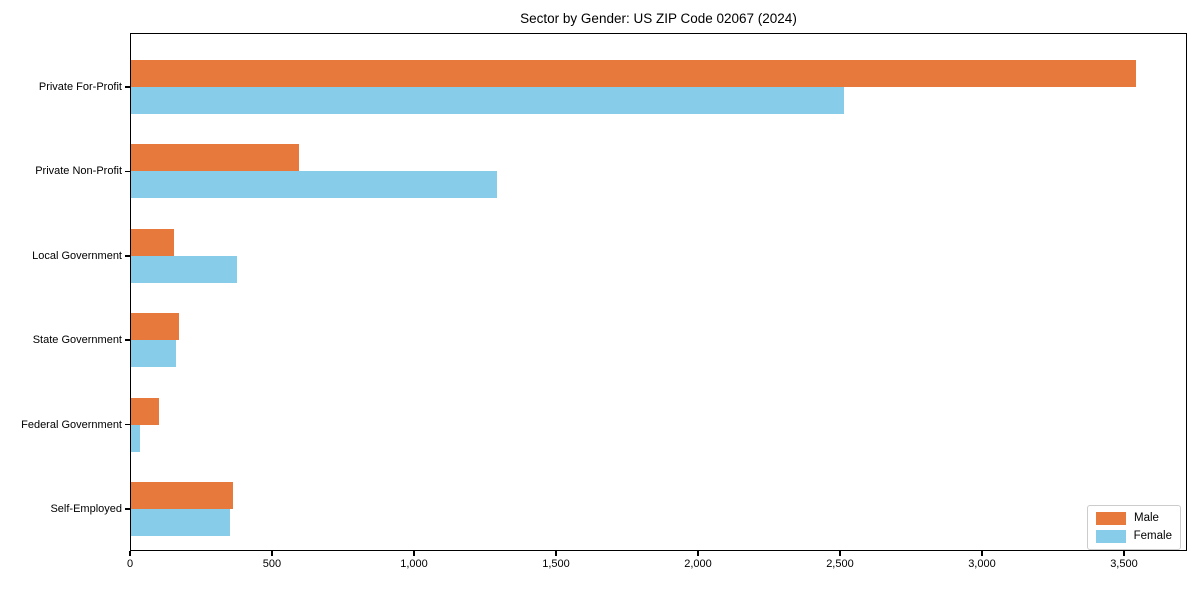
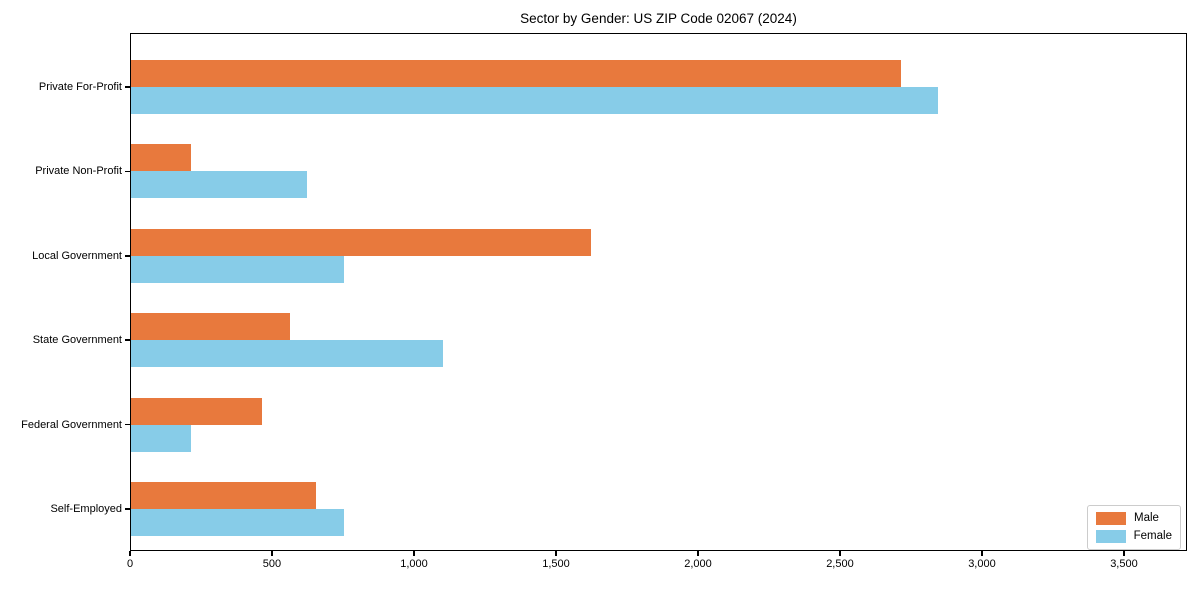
Male/Private For-Profit: 3540 -> 2710
Female/Private For-Profit: 2510 -> 2840
Male/Private Non-Profit: 590 -> 210
Female/Private Non-Profit: 1290 -> 620
Male/Local Government: 150 -> 1620
Female/Local Government: 380 -> 750
Male/State Government: 170 -> 560
Female/State Government: 160 -> 1100
Male/Federal Government: 100 -> 460
Female/Federal Government: 30 -> 210
Male/Self-Employed: 360 -> 650
Female/Self-Employed: 350 -> 750
